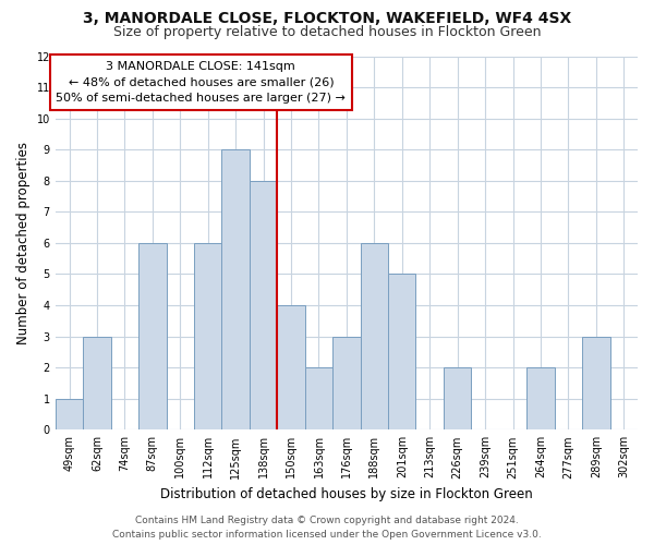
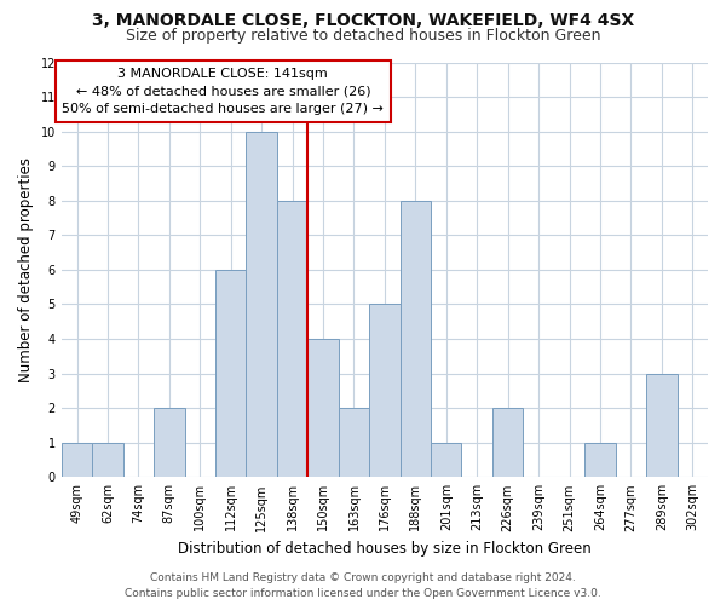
62sqm: 3 -> 1
87sqm: 6 -> 2
125sqm: 9 -> 10
176sqm: 3 -> 5
188sqm: 6 -> 8
201sqm: 5 -> 1
264sqm: 2 -> 1
